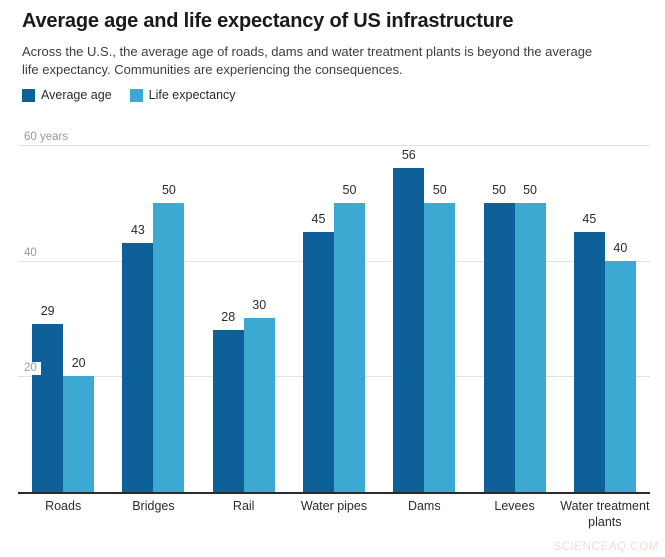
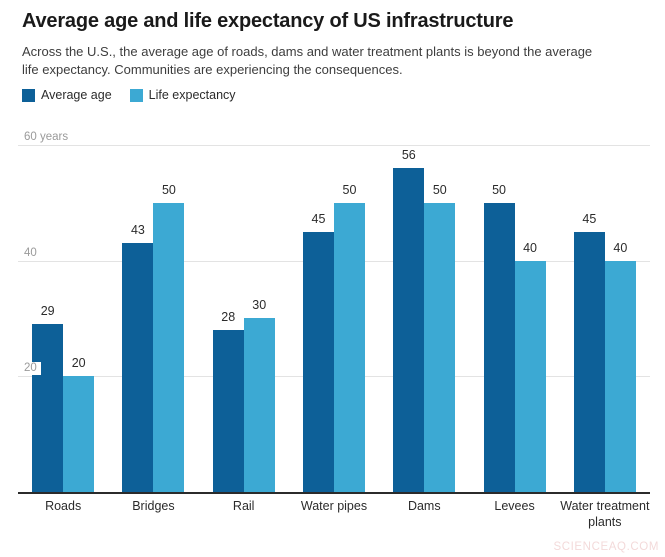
Life expectancy/Levees: 50 -> 40
